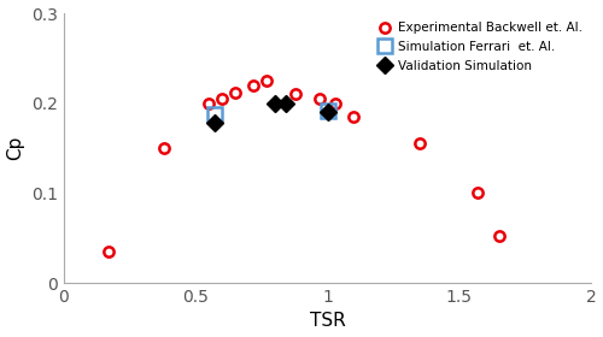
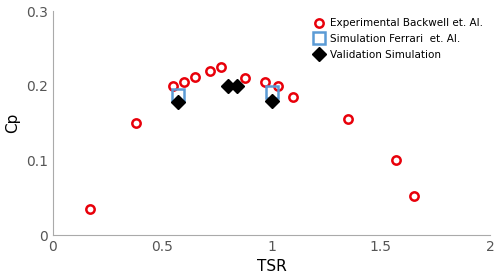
Validation Simulation/1: 0.190 -> 0.180
